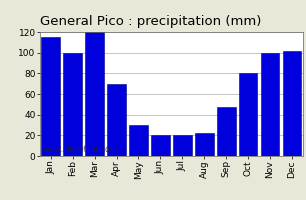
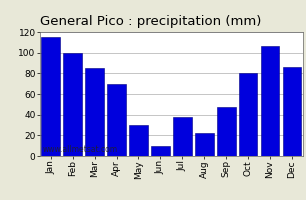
Mar: 120 -> 85
Jun: 20 -> 10
Jul: 20 -> 38
Nov: 100 -> 106
Dec: 102 -> 86
